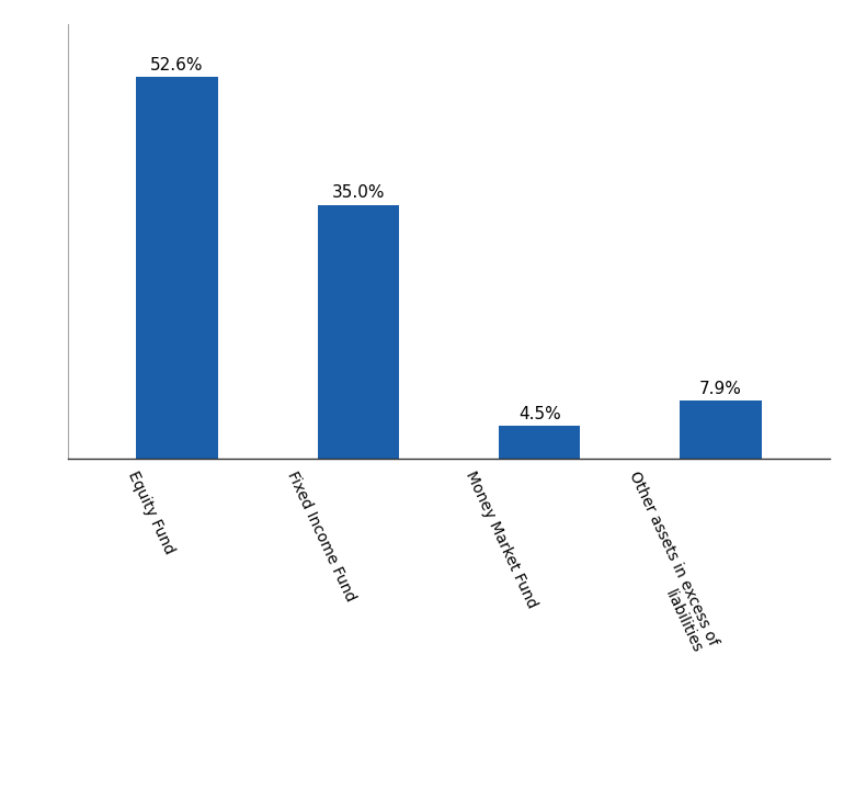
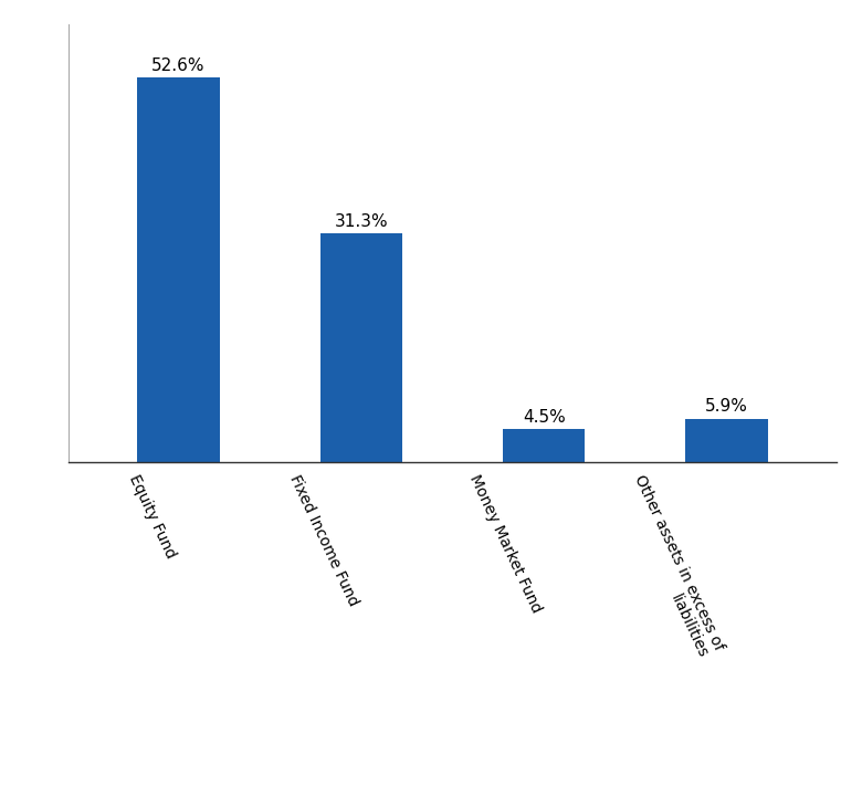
Fixed Income Fund: 35.0% -> 31.3%
Other assets in excess of liabilities: 7.9% -> 5.9%
